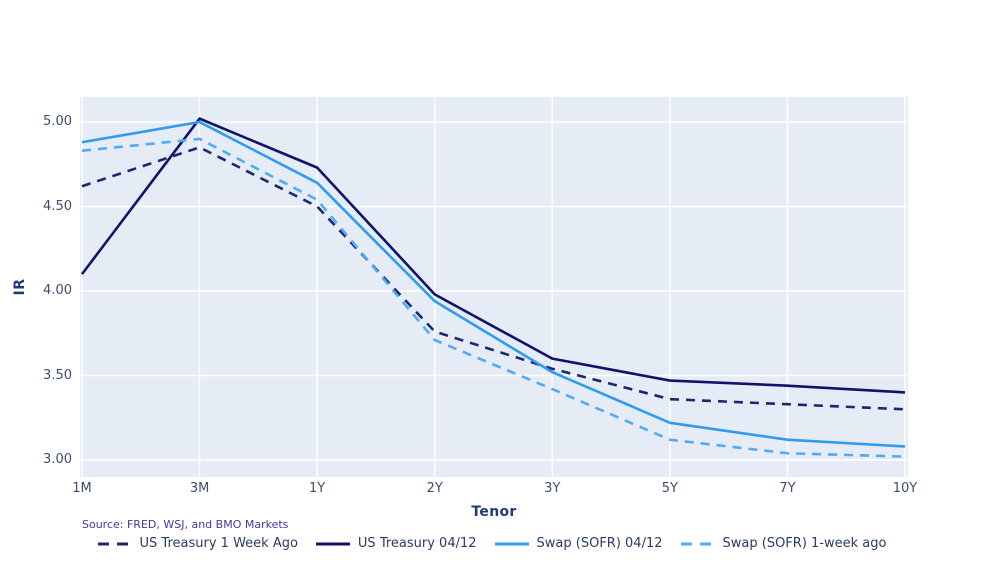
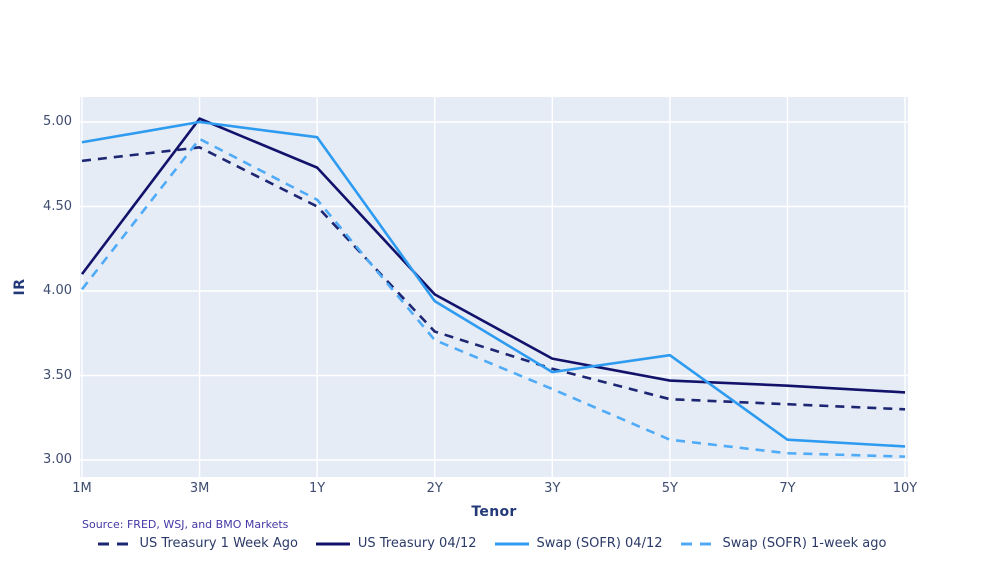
US Treasury 1 Week Ago/1M: 4.62 -> 4.77
Swap (SOFR) 1-week ago/1M: 4.83 -> 4.01
Swap (SOFR) 04/12/1Y: 4.64 -> 4.91
Swap (SOFR) 04/12/5Y: 3.22 -> 3.62
